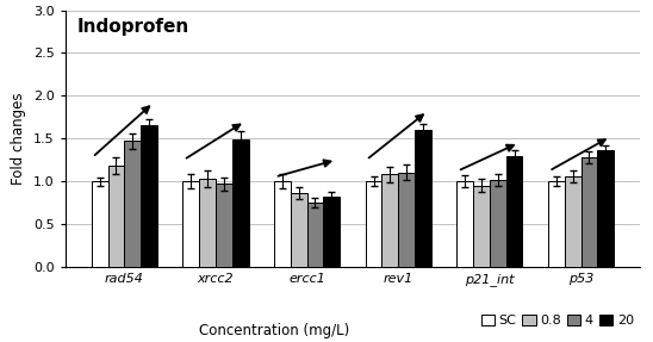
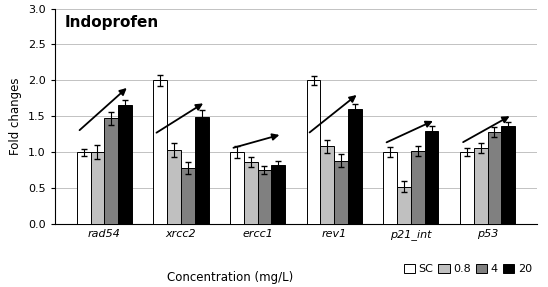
0.8/rad54: 1.18 -> 1.00
SC/xrcc2: 1 -> 2
4/xrcc2: 0.97 -> 0.78
SC/rev1: 1 -> 2
4/rev1: 1.10 -> 0.88
0.8/p21_int: 0.95 -> 0.52
